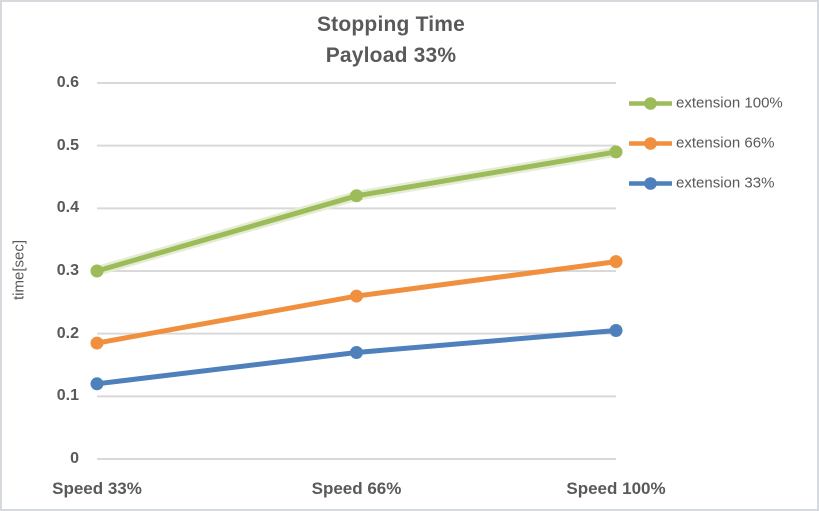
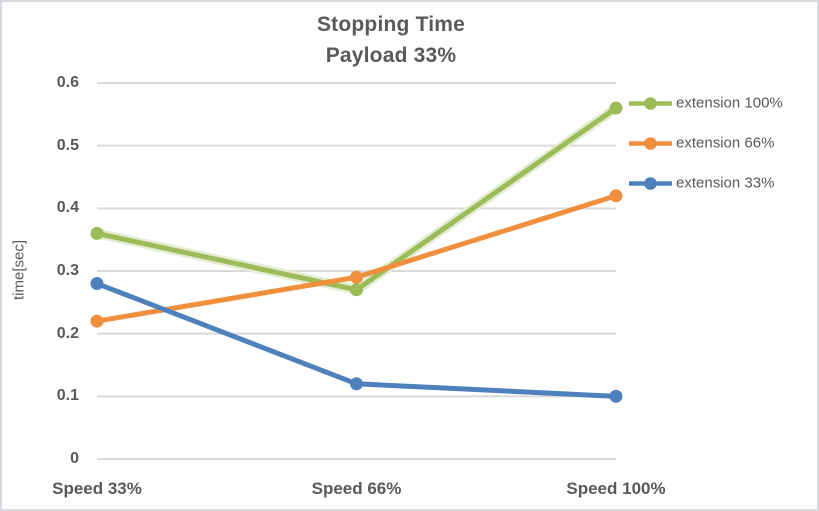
extension 100%/Speed 33%: 0.30 -> 0.36
extension 66%/Speed 33%: 0.18 -> 0.22
extension 33%/Speed 33%: 0.12 -> 0.28
extension 100%/Speed 66%: 0.42 -> 0.27
extension 66%/Speed 66%: 0.26 -> 0.29
extension 33%/Speed 66%: 0.17 -> 0.12
extension 100%/Speed 100%: 0.49 -> 0.56
extension 66%/Speed 100%: 0.32 -> 0.42
extension 33%/Speed 100%: 0.20 -> 0.10
